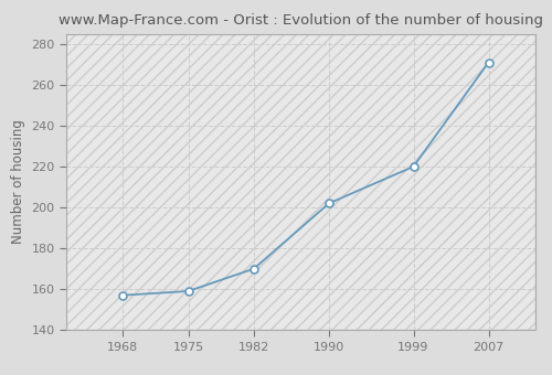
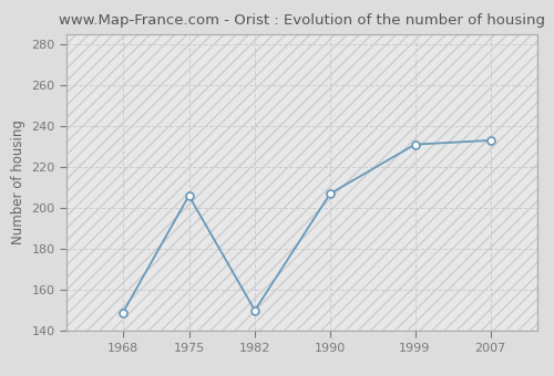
1968: 157 -> 149
1975: 159 -> 206
1982: 170 -> 150
1990: 202 -> 207
1999: 220 -> 231
2007: 271 -> 233
